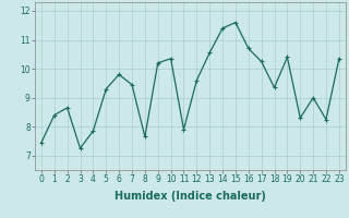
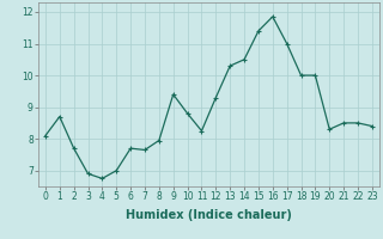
0: 7.45 -> 8.10
1: 8.40 -> 8.70
2: 8.65 -> 7.70
3: 7.25 -> 6.90
4: 7.85 -> 6.75
5: 9.30 -> 7.00
6: 9.80 -> 7.70
7: 9.45 -> 7.65
8: 7.65 -> 7.95
9: 10.20 -> 9.40
10: 10.35 -> 8.80
11: 7.90 -> 8.25
12: 9.60 -> 9.30
13: 10.55 -> 10.30
14: 11.40 -> 10.50
15: 11.60 -> 11.40
16: 10.70 -> 11.85
17: 10.25 -> 11.00
18: 9.35 -> 10.00
19: 10.40 -> 10.00
21: 9.00 -> 8.50
22: 8.25 -> 8.50
23: 10.35 -> 8.40
